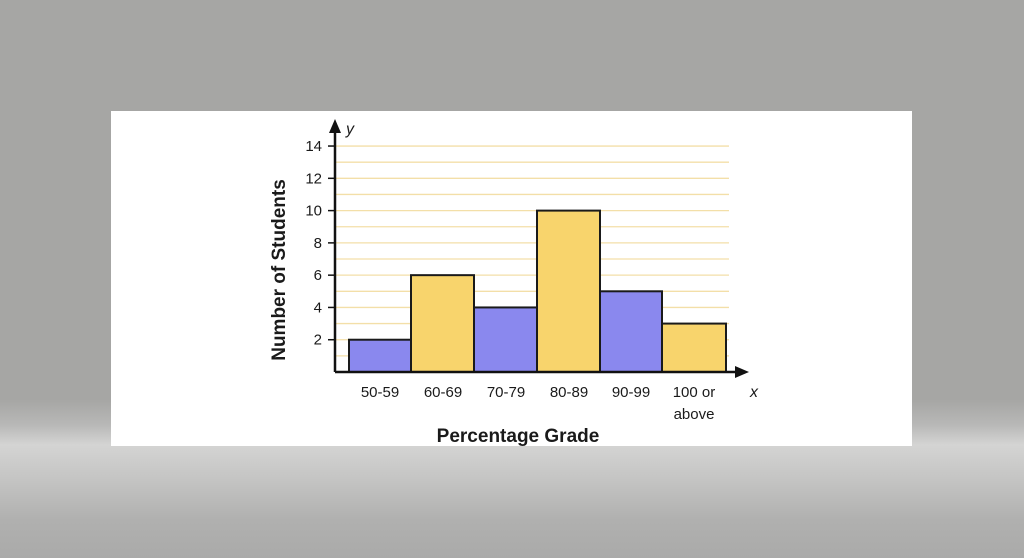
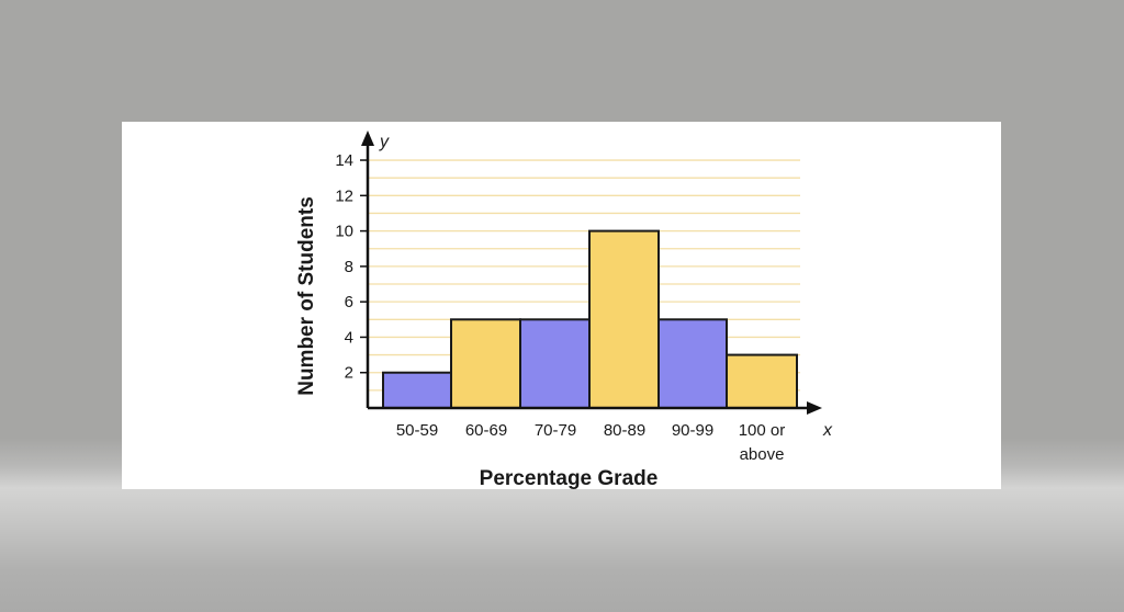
60-69: 6 -> 5
70-79: 4 -> 5
